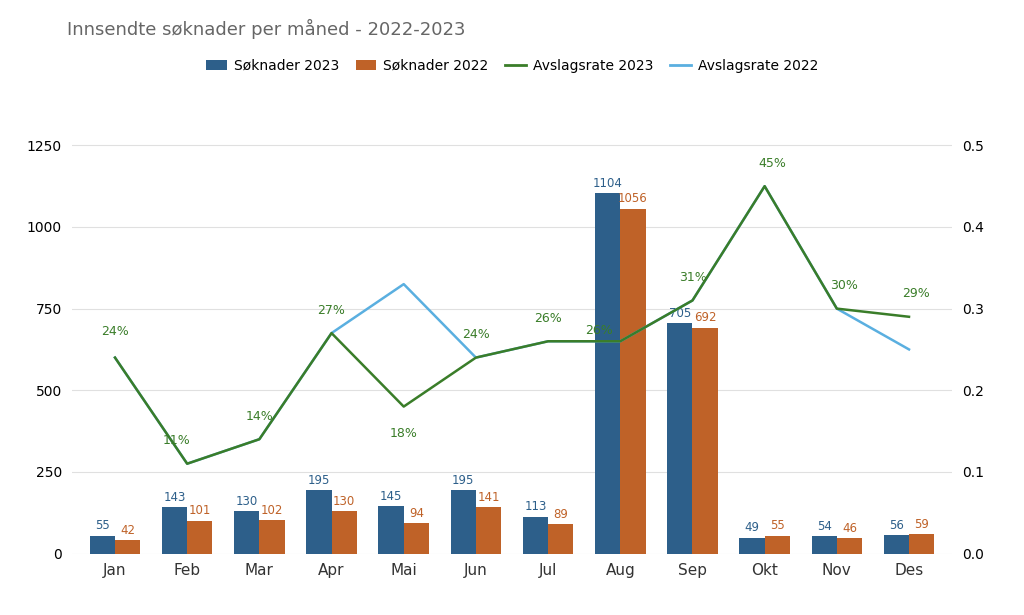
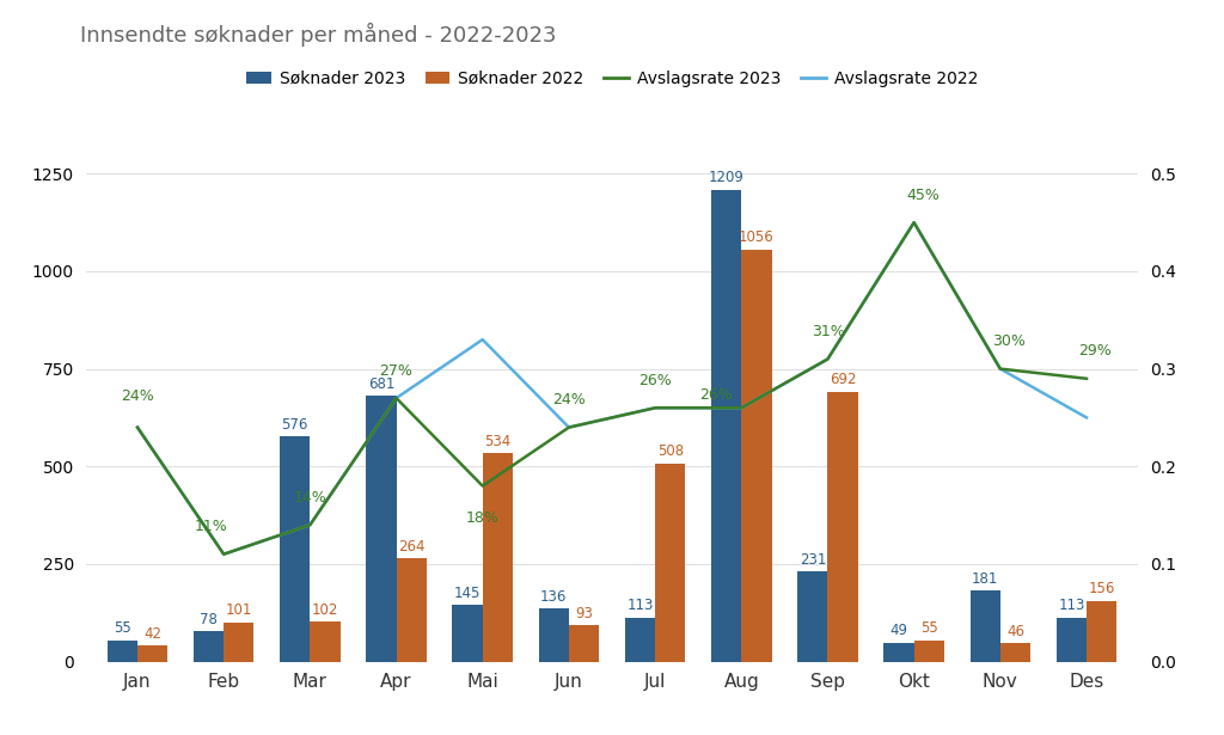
Søknader 2023/Feb: 143 -> 78
Søknader 2023/Mar: 130 -> 576
Søknader 2023/Apr: 195 -> 681
Søknader 2022/Apr: 130 -> 264
Søknader 2022/Mai: 94 -> 534
Søknader 2023/Jun: 195 -> 136
Søknader 2022/Jun: 141 -> 93
Søknader 2022/Jul: 89 -> 508
Søknader 2023/Aug: 1104 -> 1209
Søknader 2023/Sep: 705 -> 231
Søknader 2023/Nov: 54 -> 181
Søknader 2023/Des: 56 -> 113
Søknader 2022/Des: 59 -> 156
